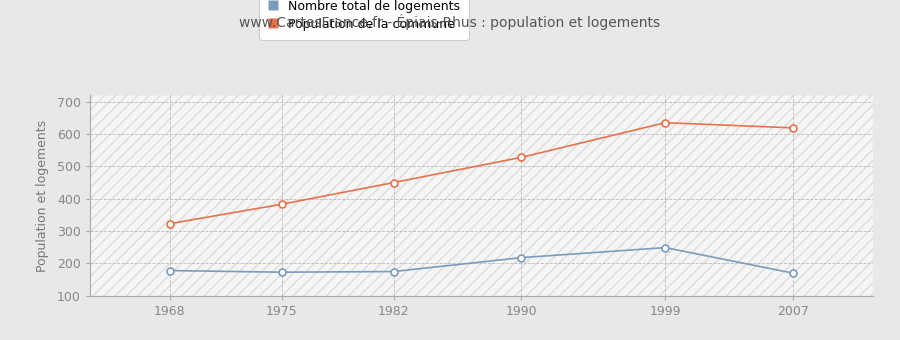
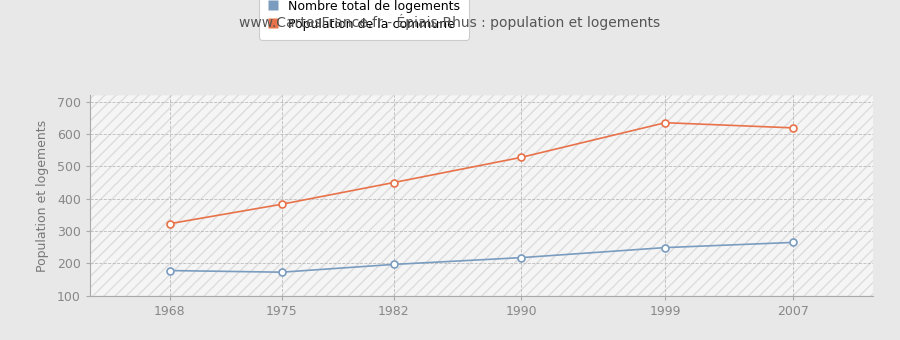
Nombre total de logements/1982: 175 -> 197
Nombre total de logements/2007: 170 -> 265
